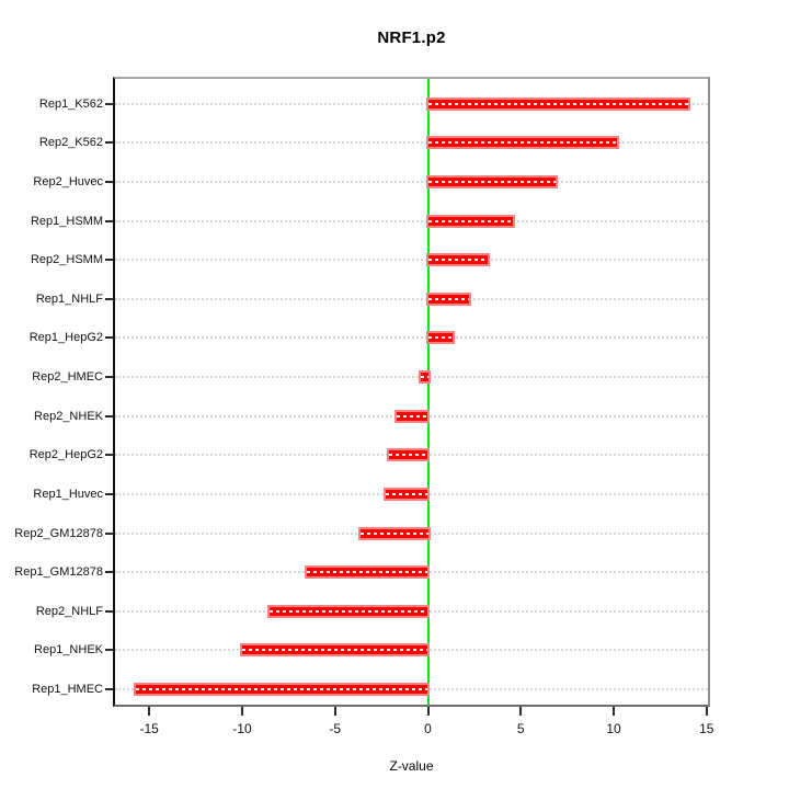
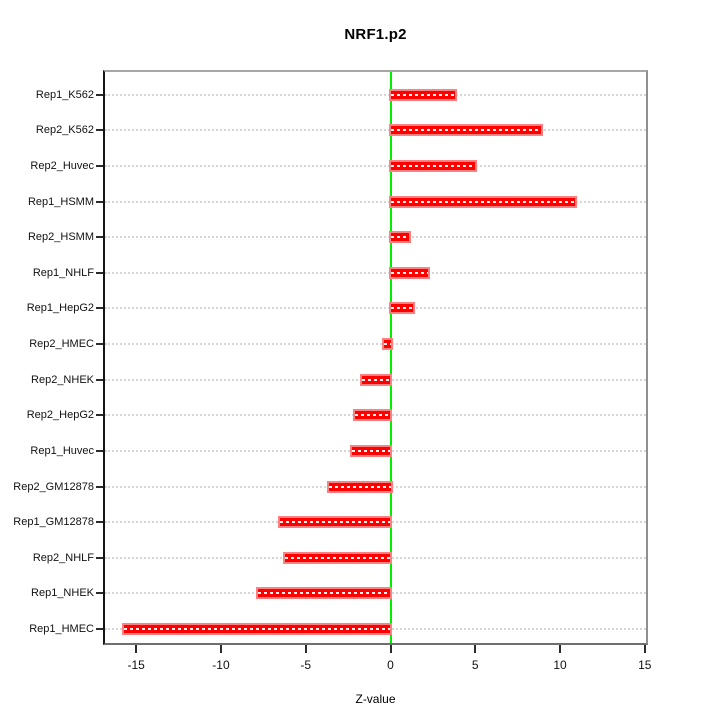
Rep1_K562: 14.0 -> 3.8
Rep2_K562: 10.2 -> 8.9
Rep2_Huvec: 6.9 -> 5.0
Rep1_HSMM: 4.6 -> 10.9
Rep2_HSMM: 3.2 -> 1.1
Rep2_NHLF: -8.5 -> -6.2
Rep1_NHEK: -10.0 -> -7.8
